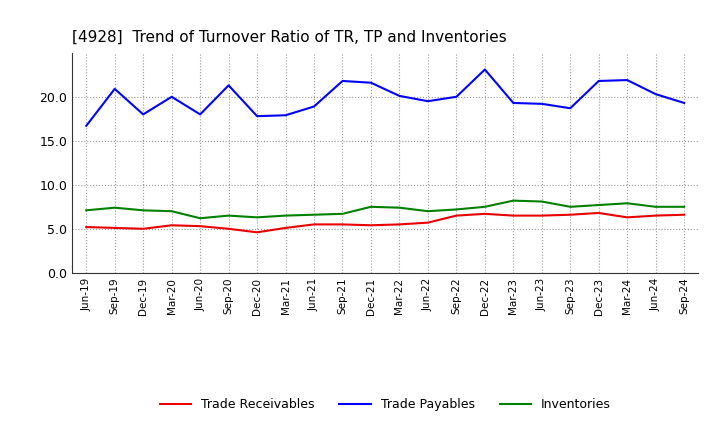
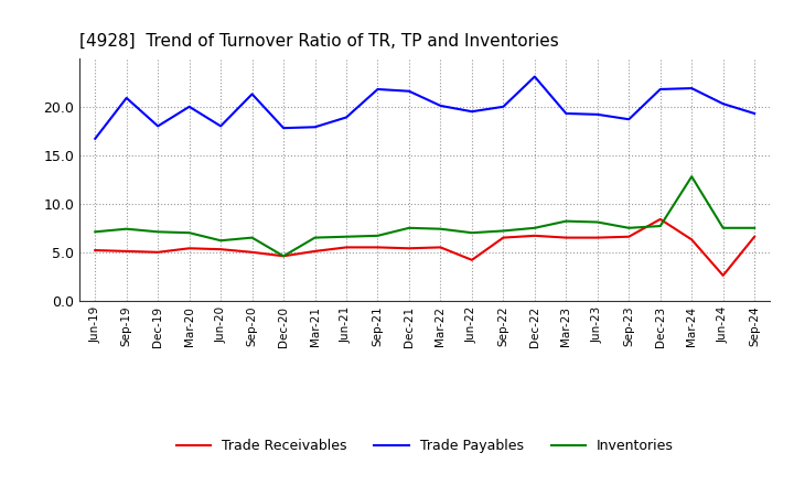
Inventories/Dec-20: 6.3 -> 4.6
Trade Receivables/Jun-22: 5.7 -> 4.2
Trade Receivables/Dec-23: 6.8 -> 8.4
Inventories/Mar-24: 7.9 -> 12.8
Trade Receivables/Jun-24: 6.5 -> 2.6
